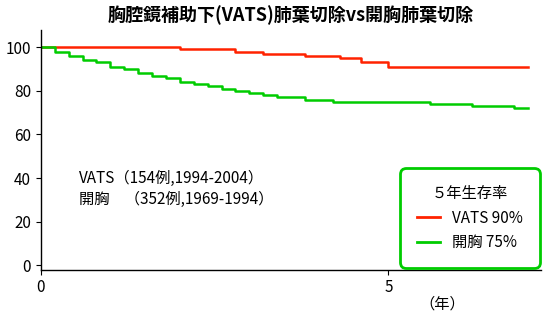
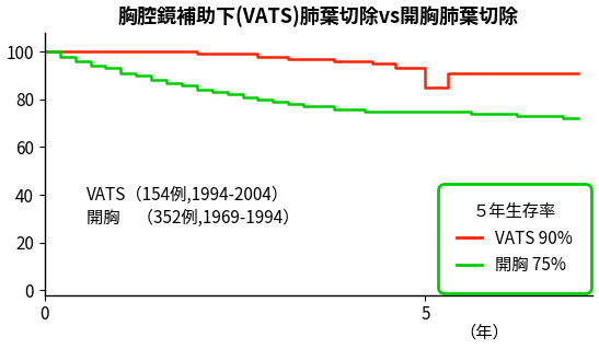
VATS 90%/5: 91 -> 85
